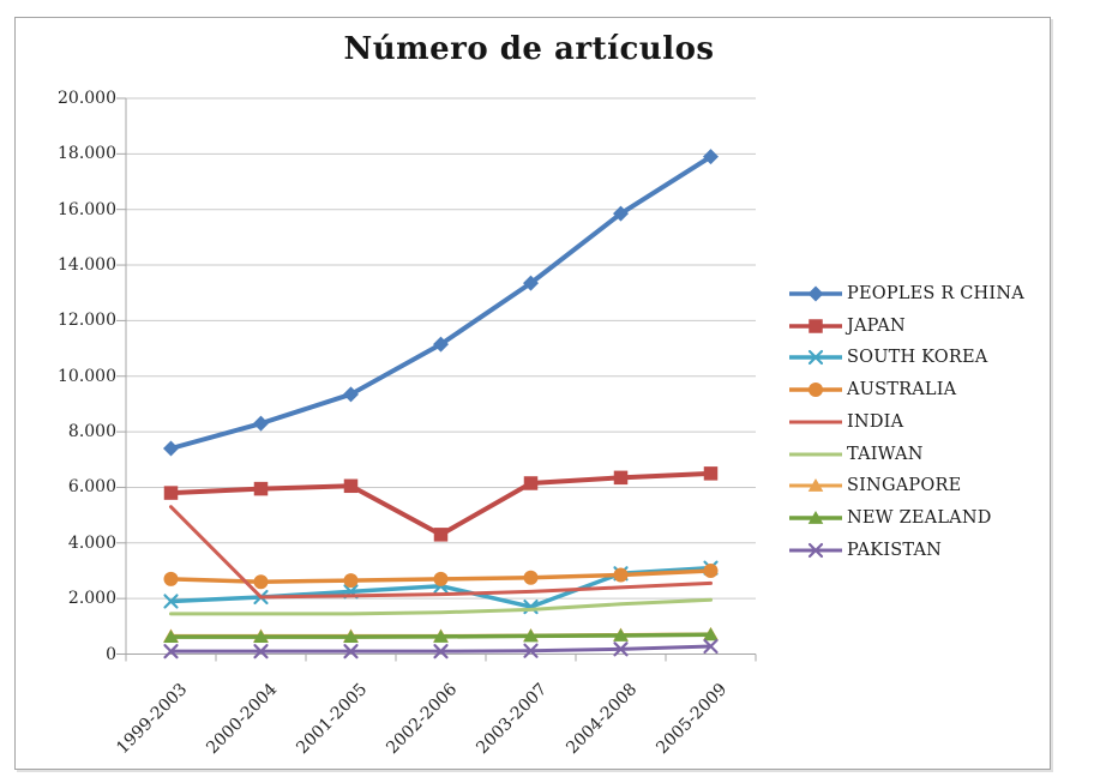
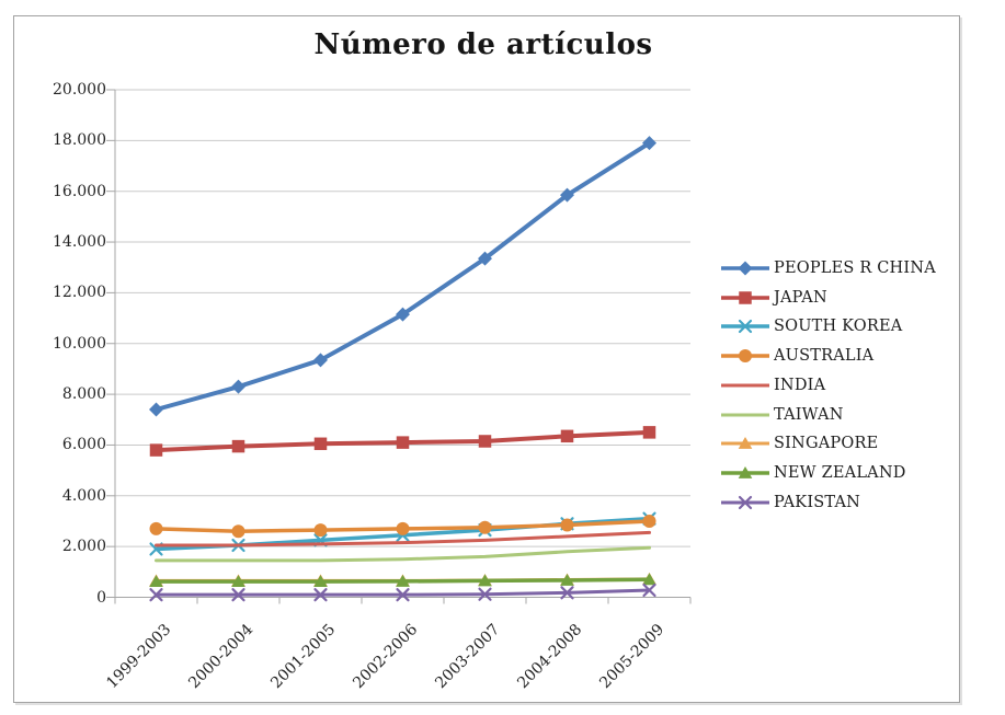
INDIA/1999-2003: 5300 -> 2000
JAPAN/2002-2006: 4300 -> 6100
SOUTH KOREA/2003-2007: 1700 -> 2600
